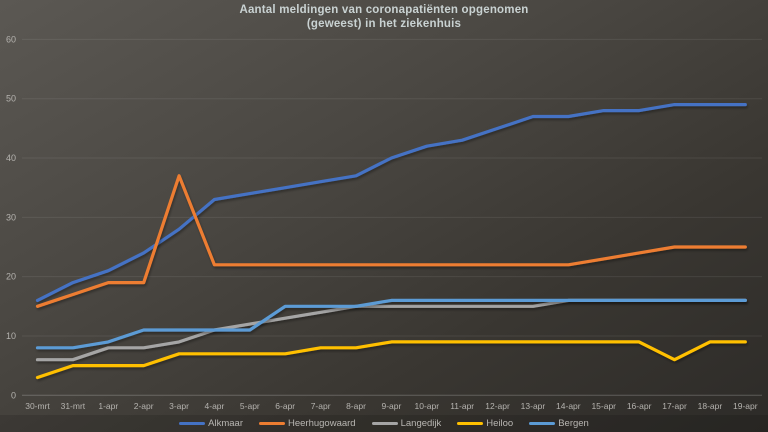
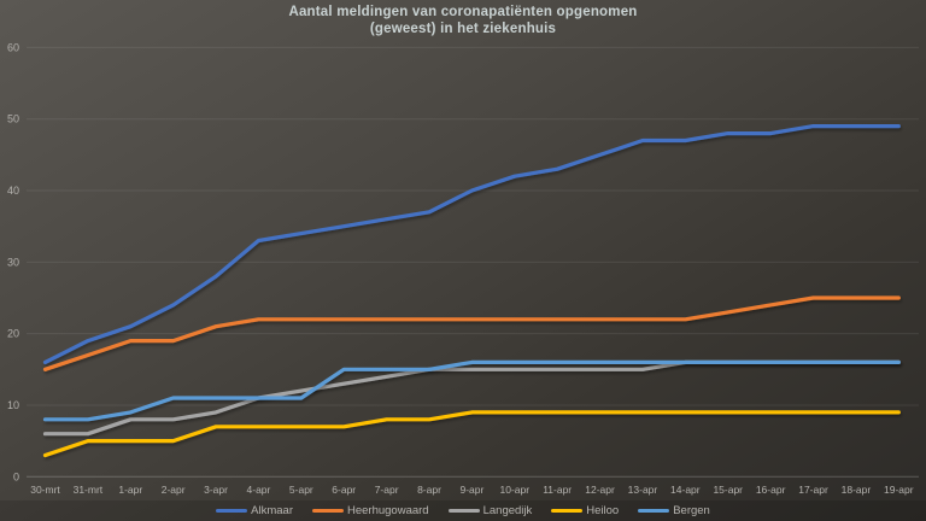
Heerhugowaard/3-apr: 37 -> 21
Heiloo/17-apr: 6 -> 9
